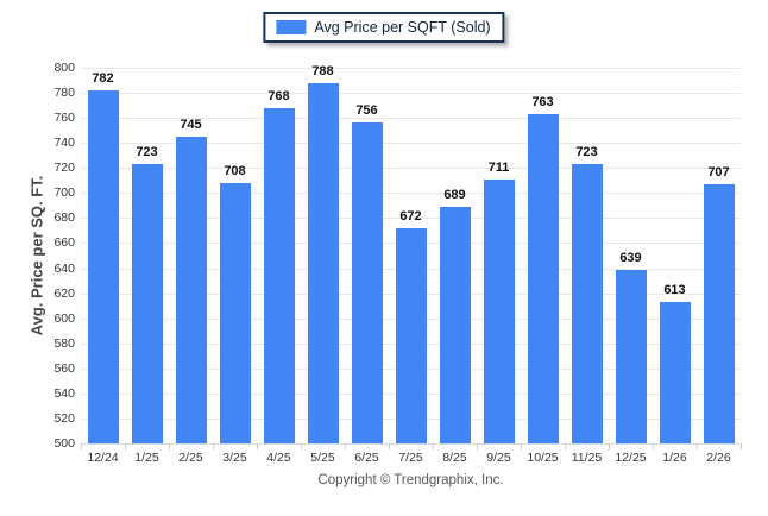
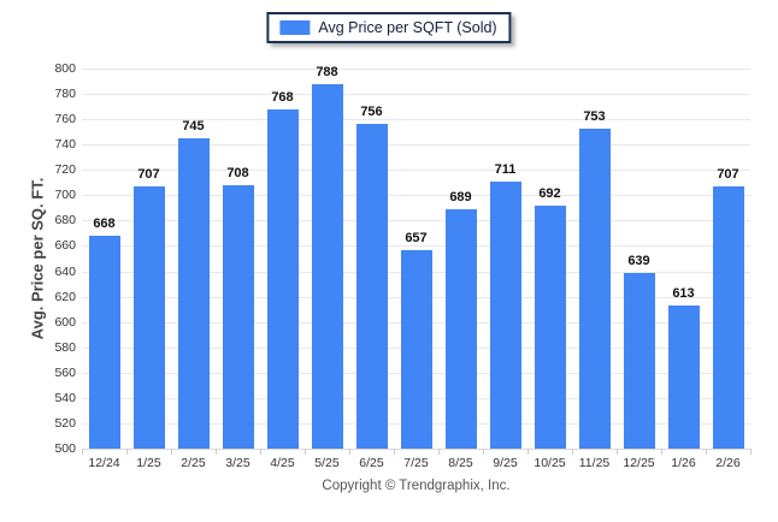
12/24: 782 -> 668
1/25: 723 -> 707
7/25: 672 -> 657
10/25: 763 -> 692
11/25: 723 -> 753
